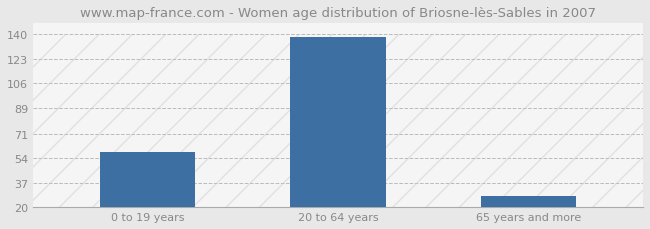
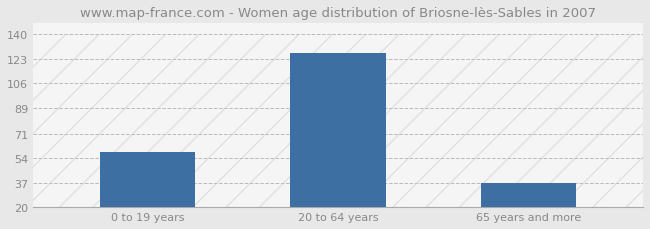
20 to 64 years: 138 -> 127
65 years and more: 28 -> 37
